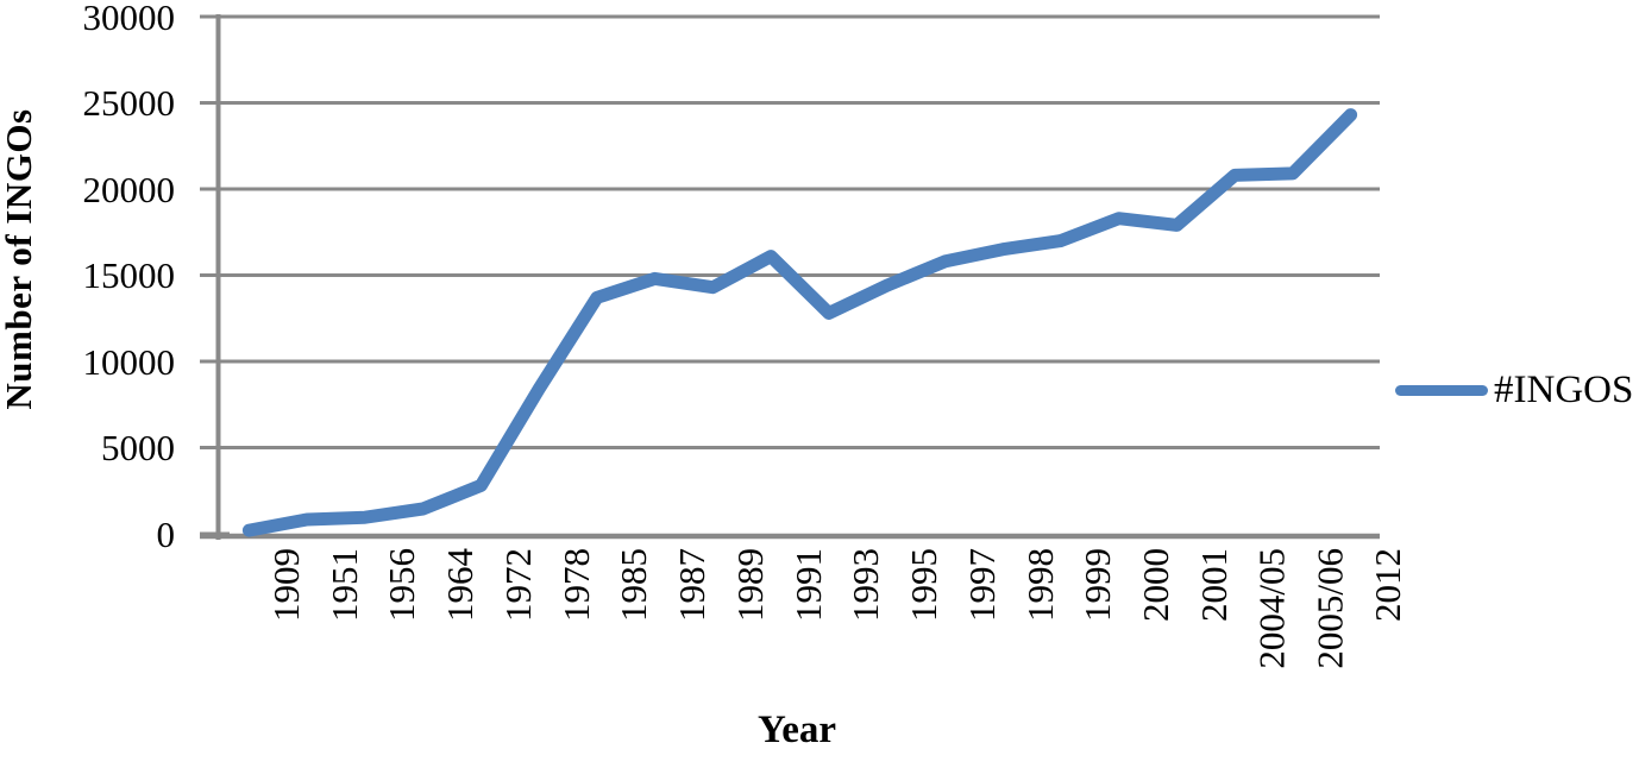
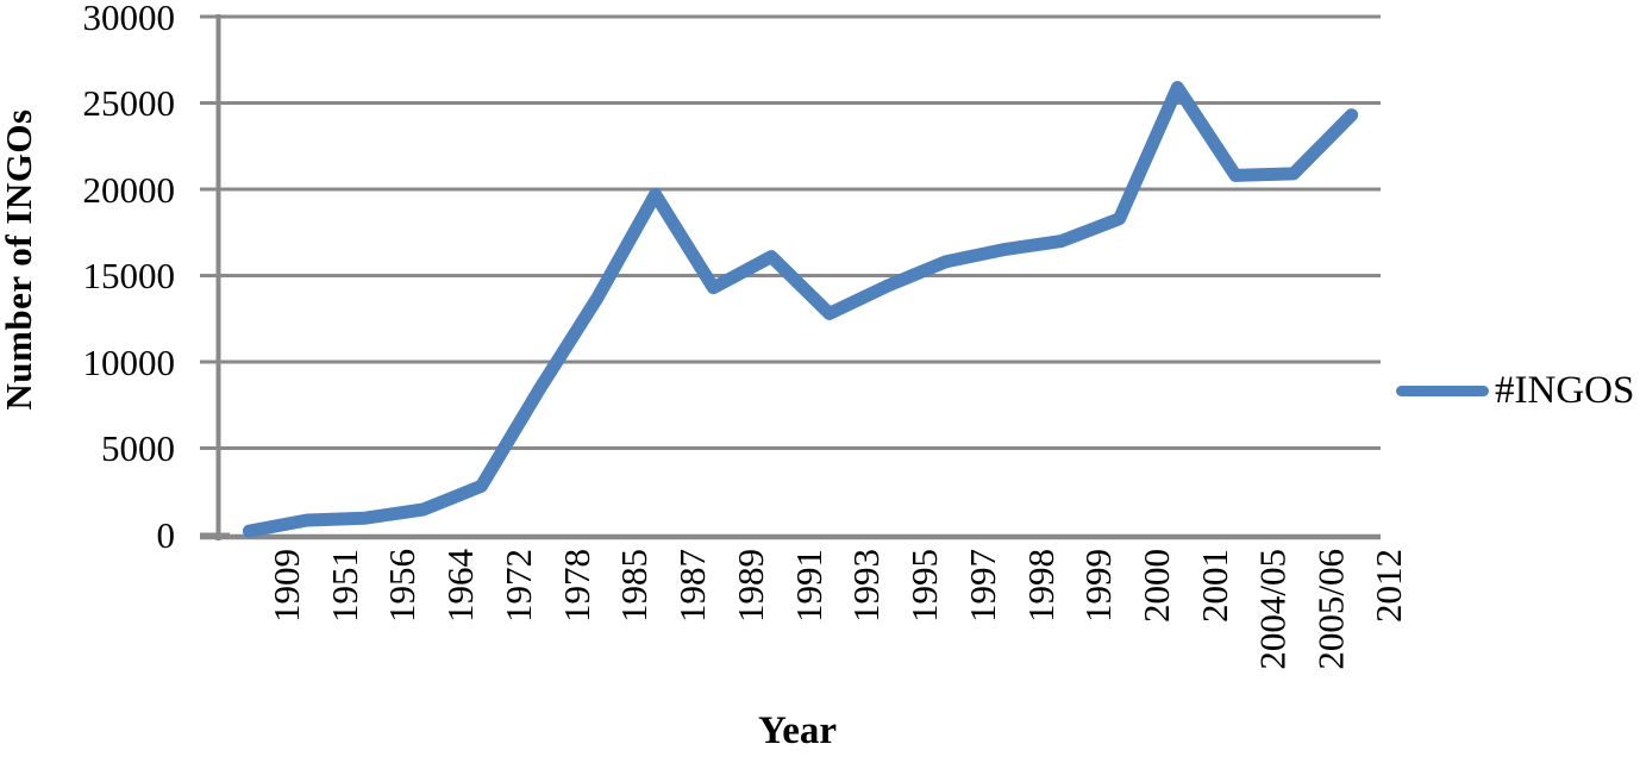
1987: 14800 -> 19700
2001: 17900 -> 25900
